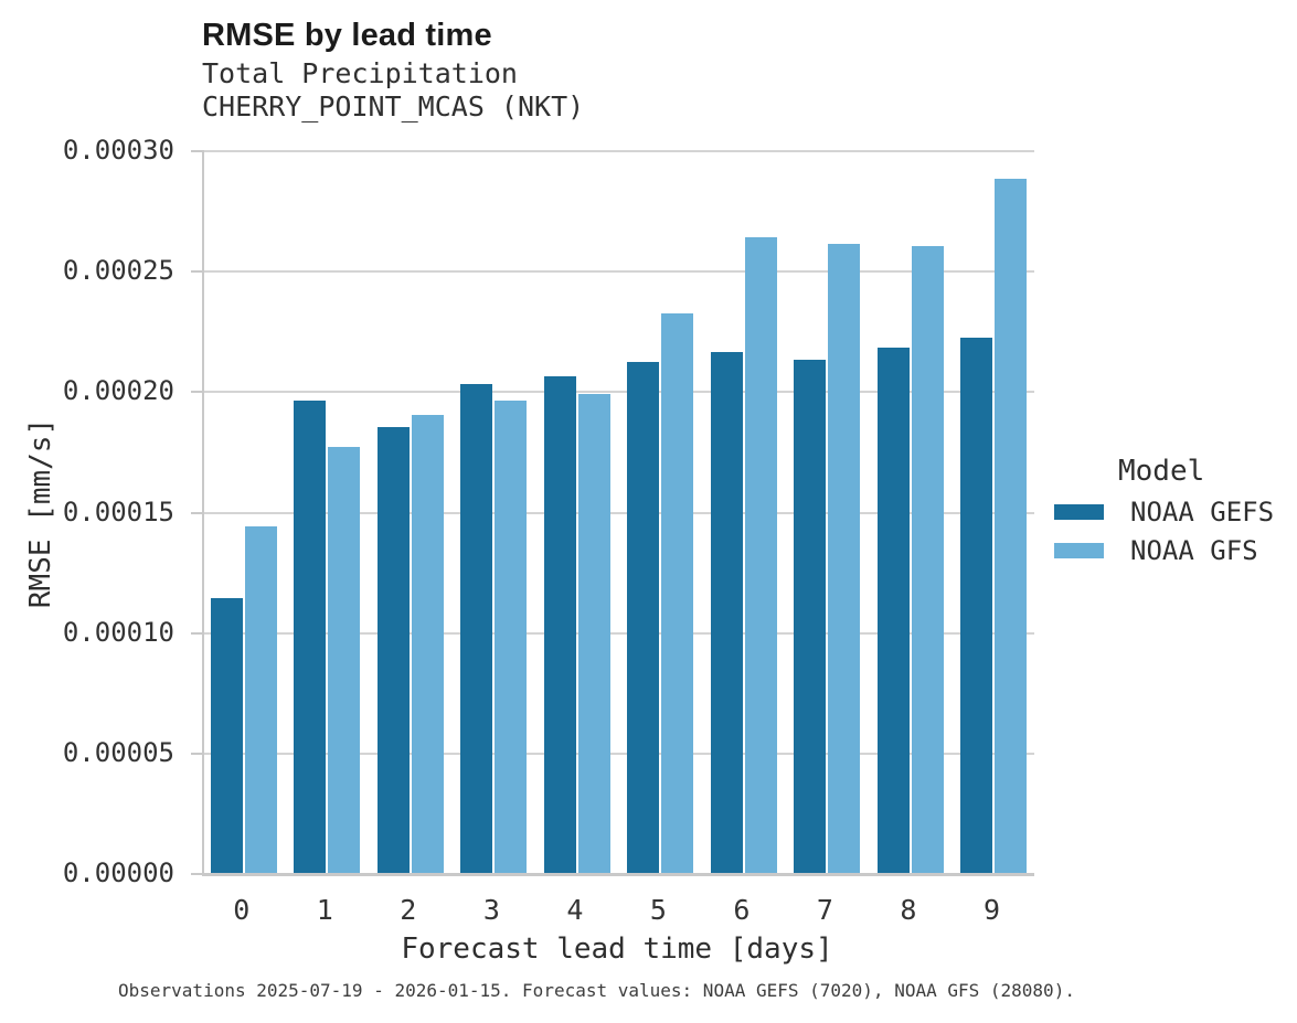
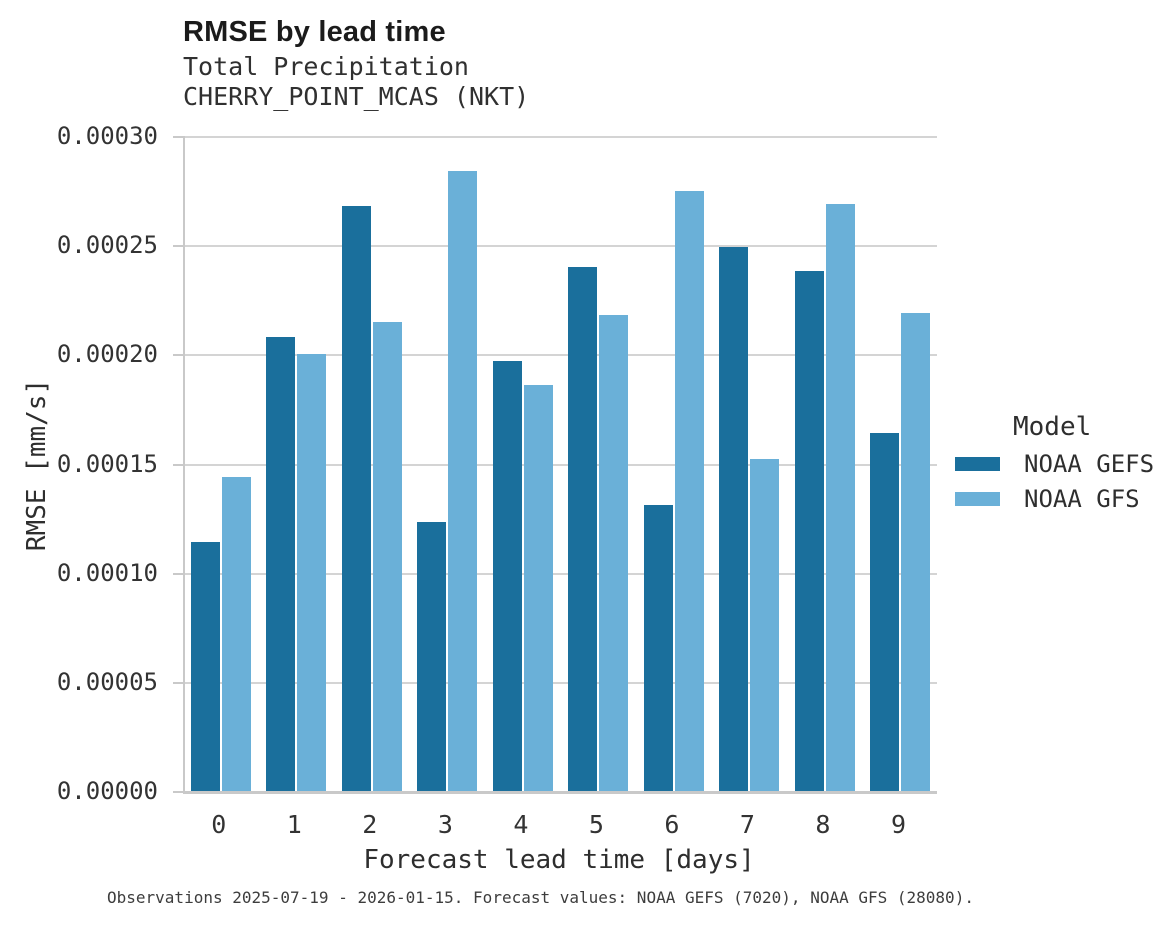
NOAA GEFS/1: 0.000196 -> 0.000208
NOAA GFS/1: 0.000177 -> 0.000200
NOAA GEFS/2: 0.000185 -> 0.000268
NOAA GFS/2: 0.000190 -> 0.000215
NOAA GEFS/3: 0.000203 -> 0.000123
NOAA GFS/3: 0.000196 -> 0.000284
NOAA GEFS/4: 0.000206 -> 0.000197
NOAA GFS/4: 0.000199 -> 0.000186
NOAA GEFS/5: 0.000212 -> 0.000240
NOAA GFS/5: 0.000232 -> 0.000218
NOAA GEFS/6: 0.000216 -> 0.000131
NOAA GFS/6: 0.000264 -> 0.000275
NOAA GEFS/7: 0.000213 -> 0.000249
NOAA GFS/7: 0.000261 -> 0.000152
NOAA GEFS/8: 0.000218 -> 0.000238
NOAA GFS/8: 0.000260 -> 0.000269
NOAA GEFS/9: 0.000222 -> 0.000164
NOAA GFS/9: 0.000288 -> 0.000219
